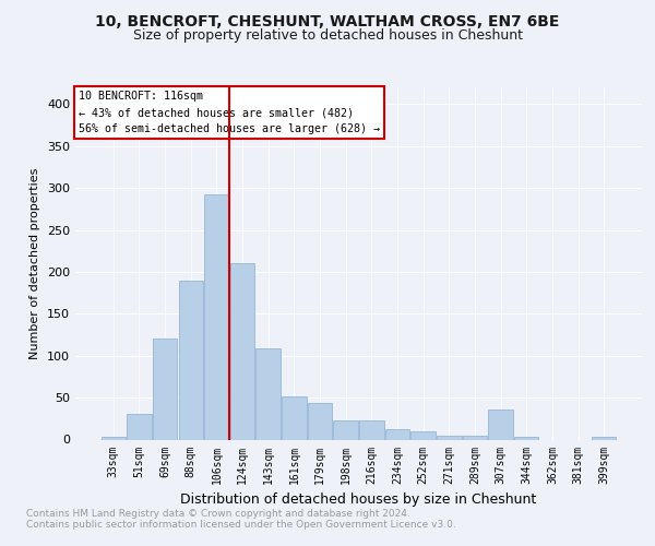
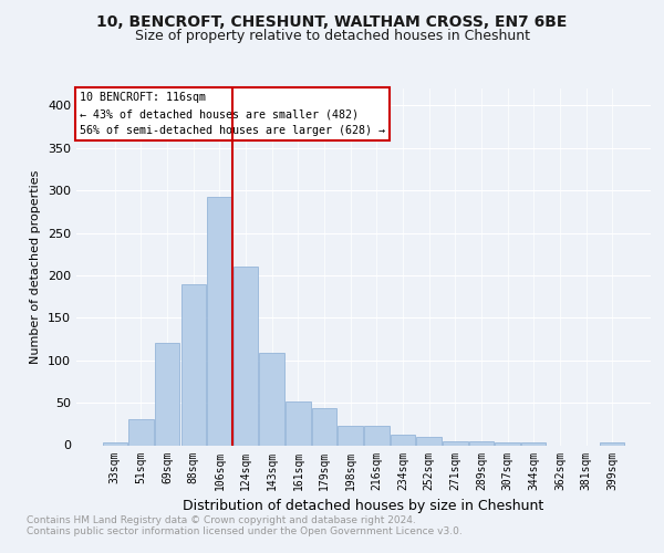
307sqm: 36 -> 3
